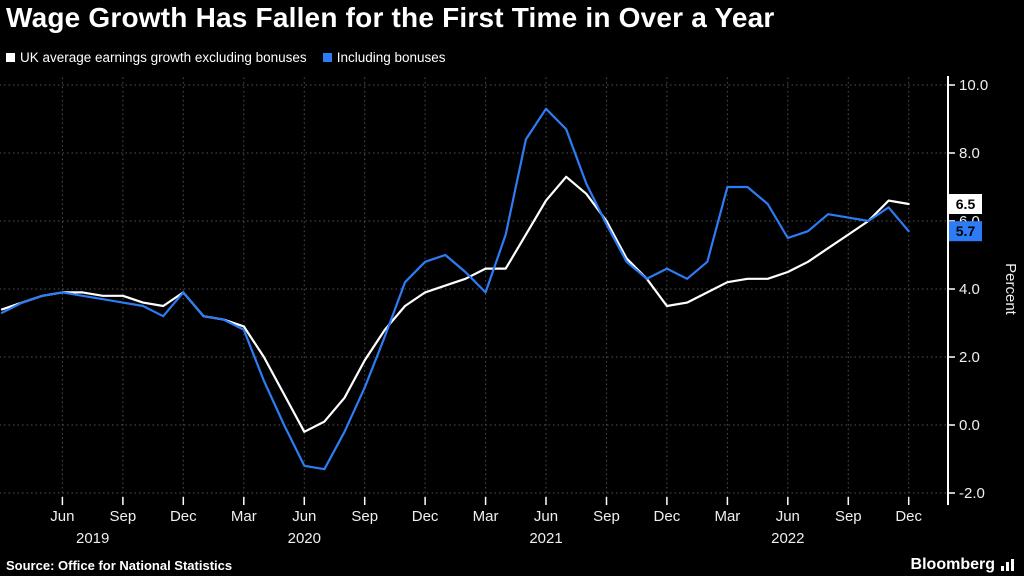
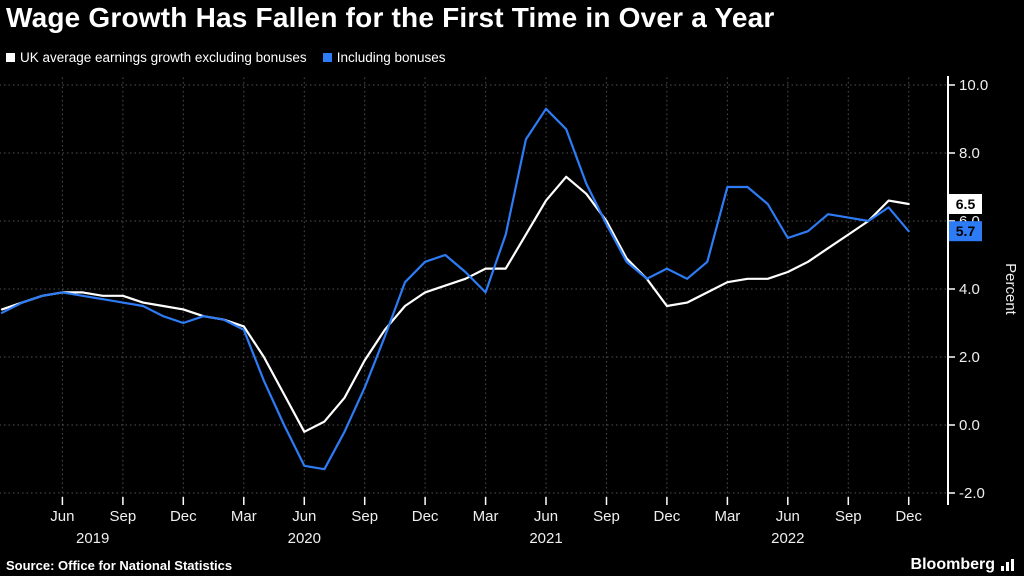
UK average earnings growth excluding bonuses/Dec 2019: 3.9 -> 3.4
Including bonuses/Dec 2019: 3.9 -> 3.0
